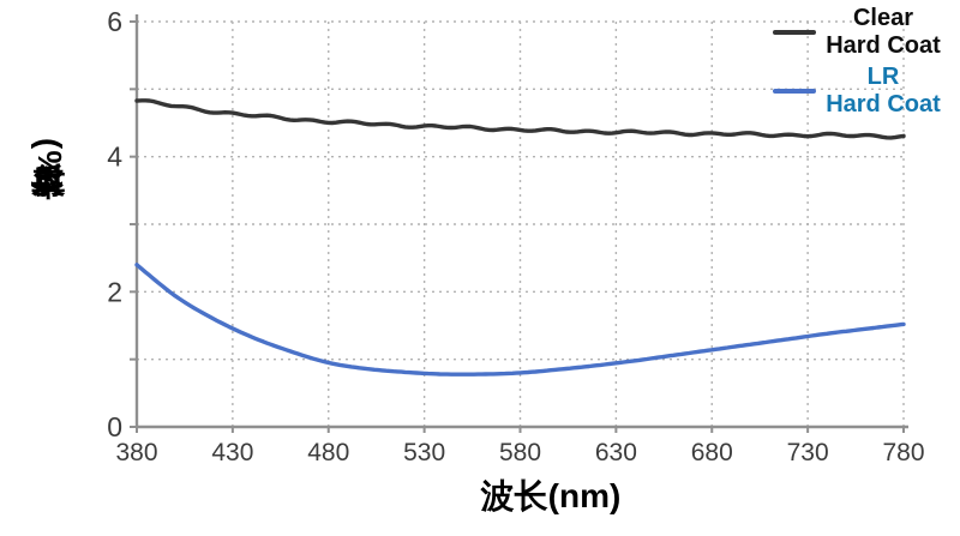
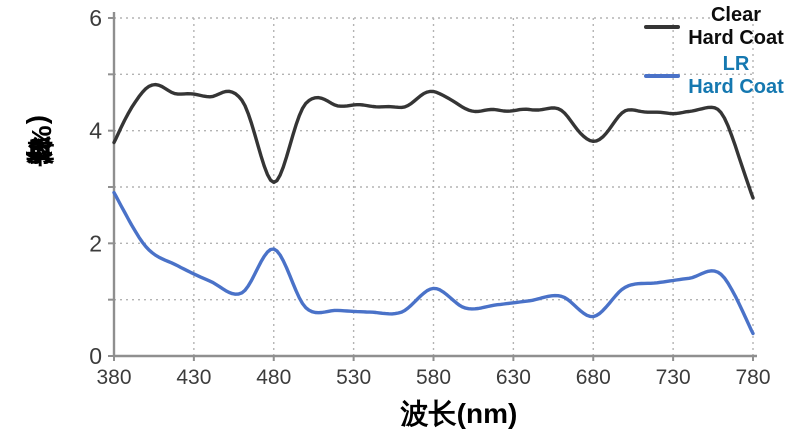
Clear Hard Coat/380: 4.8 -> 3.8
LR Hard Coat/380: 2.4 -> 2.9
Clear Hard Coat/480: 4.5 -> 3.1
LR Hard Coat/480: 0.9 -> 1.9
Clear Hard Coat/580: 4.4 -> 4.7
LR Hard Coat/580: 0.8 -> 1.2
Clear Hard Coat/680: 4.3 -> 3.8
LR Hard Coat/680: 1.1 -> 0.7
Clear Hard Coat/780: 4.3 -> 2.8
LR Hard Coat/780: 1.5 -> 0.4
